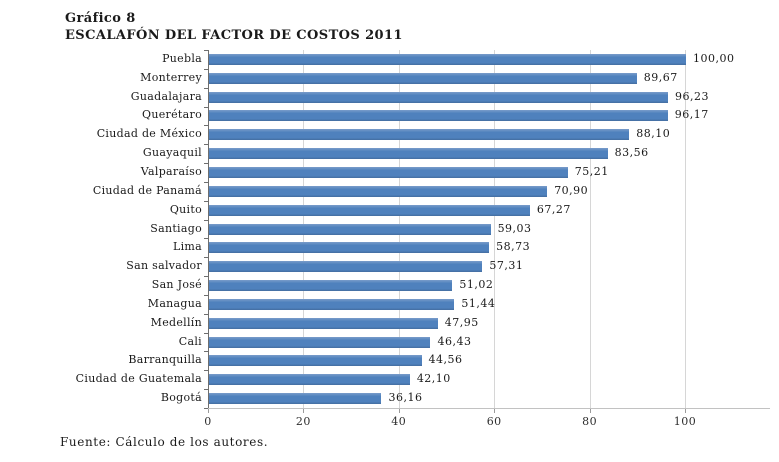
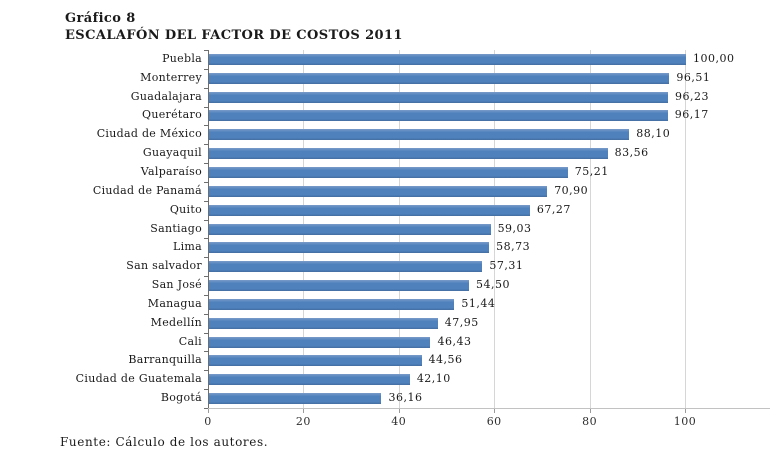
Monterrey: 89,67 -> 96,51
San José: 51,02 -> 54,50
